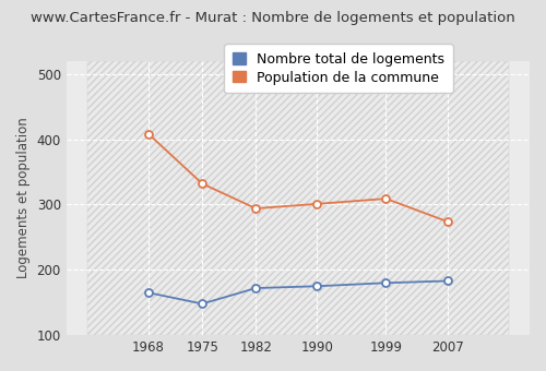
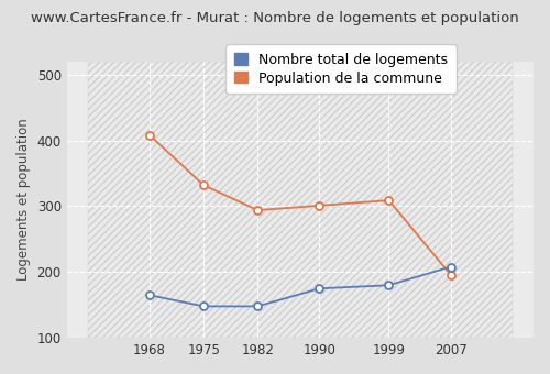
Nombre total de logements/1982: 172 -> 148
Nombre total de logements/2007: 183 -> 208
Population de la commune/2007: 274 -> 196
